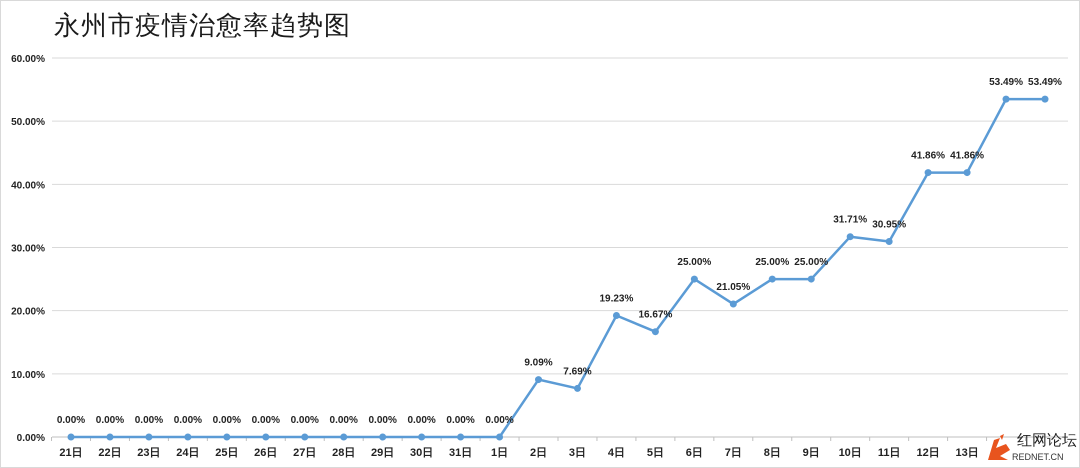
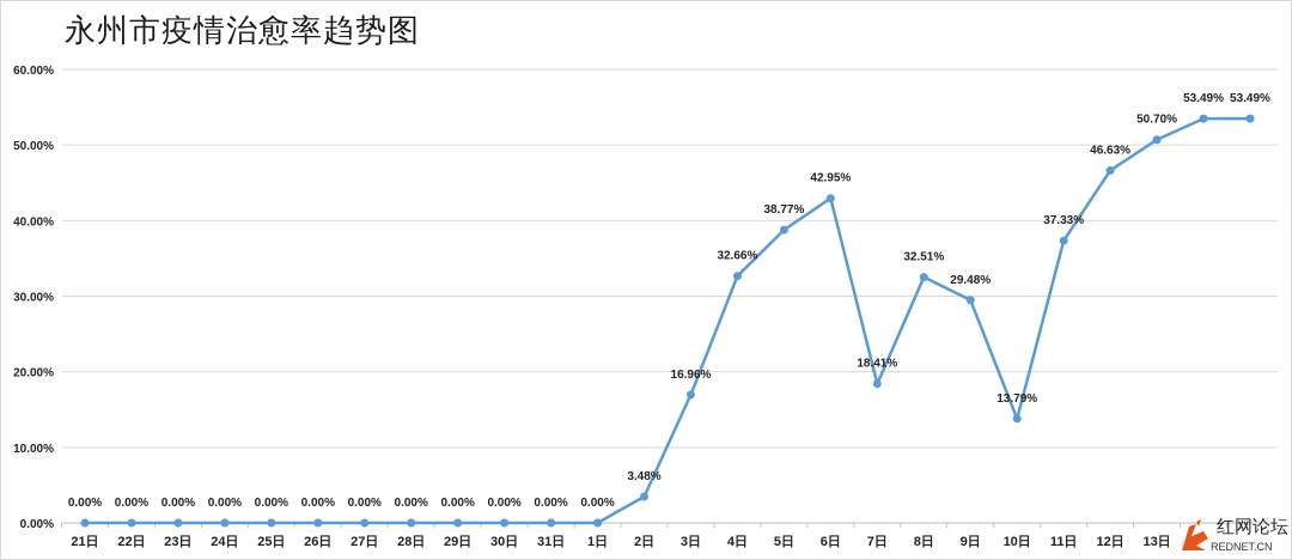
2日: 9.09% -> 3.48%
3日: 7.69% -> 16.96%
4日: 19.23% -> 32.66%
5日: 16.67% -> 38.77%
6日: 25.00% -> 42.95%
7日: 21.05% -> 18.41%
8日: 25.00% -> 32.51%
9日: 25.00% -> 29.48%
10日: 31.71% -> 13.79%
11日: 30.95% -> 37.33%
12日: 41.86% -> 46.63%
13日: 41.86% -> 50.70%
